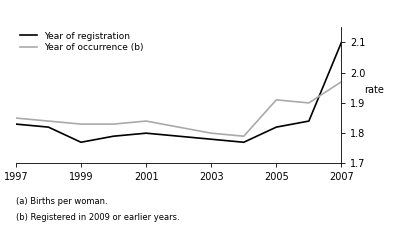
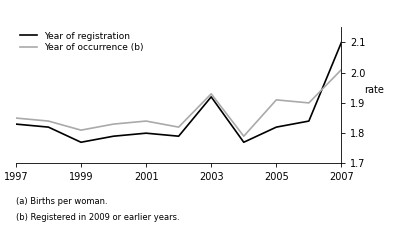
Year of occurrence (b)/1999: 1.83 -> 1.81
Year of registration/2003: 1.78 -> 1.92
Year of occurrence (b)/2003: 1.80 -> 1.93
Year of occurrence (b)/2007: 1.97 -> 2.01
